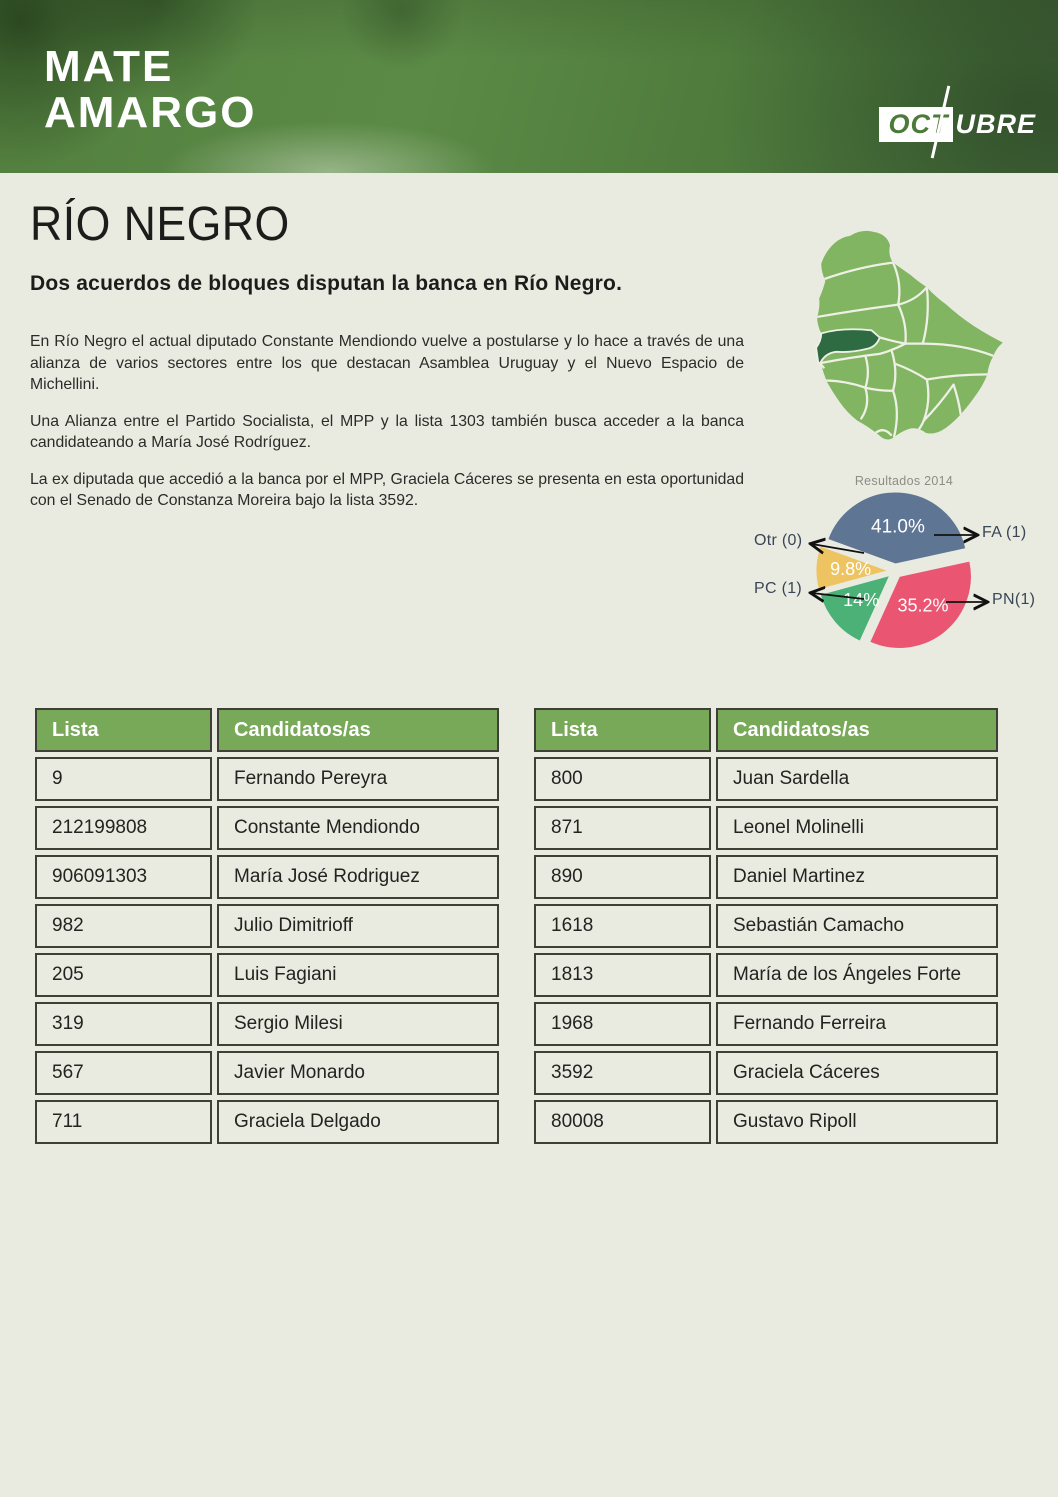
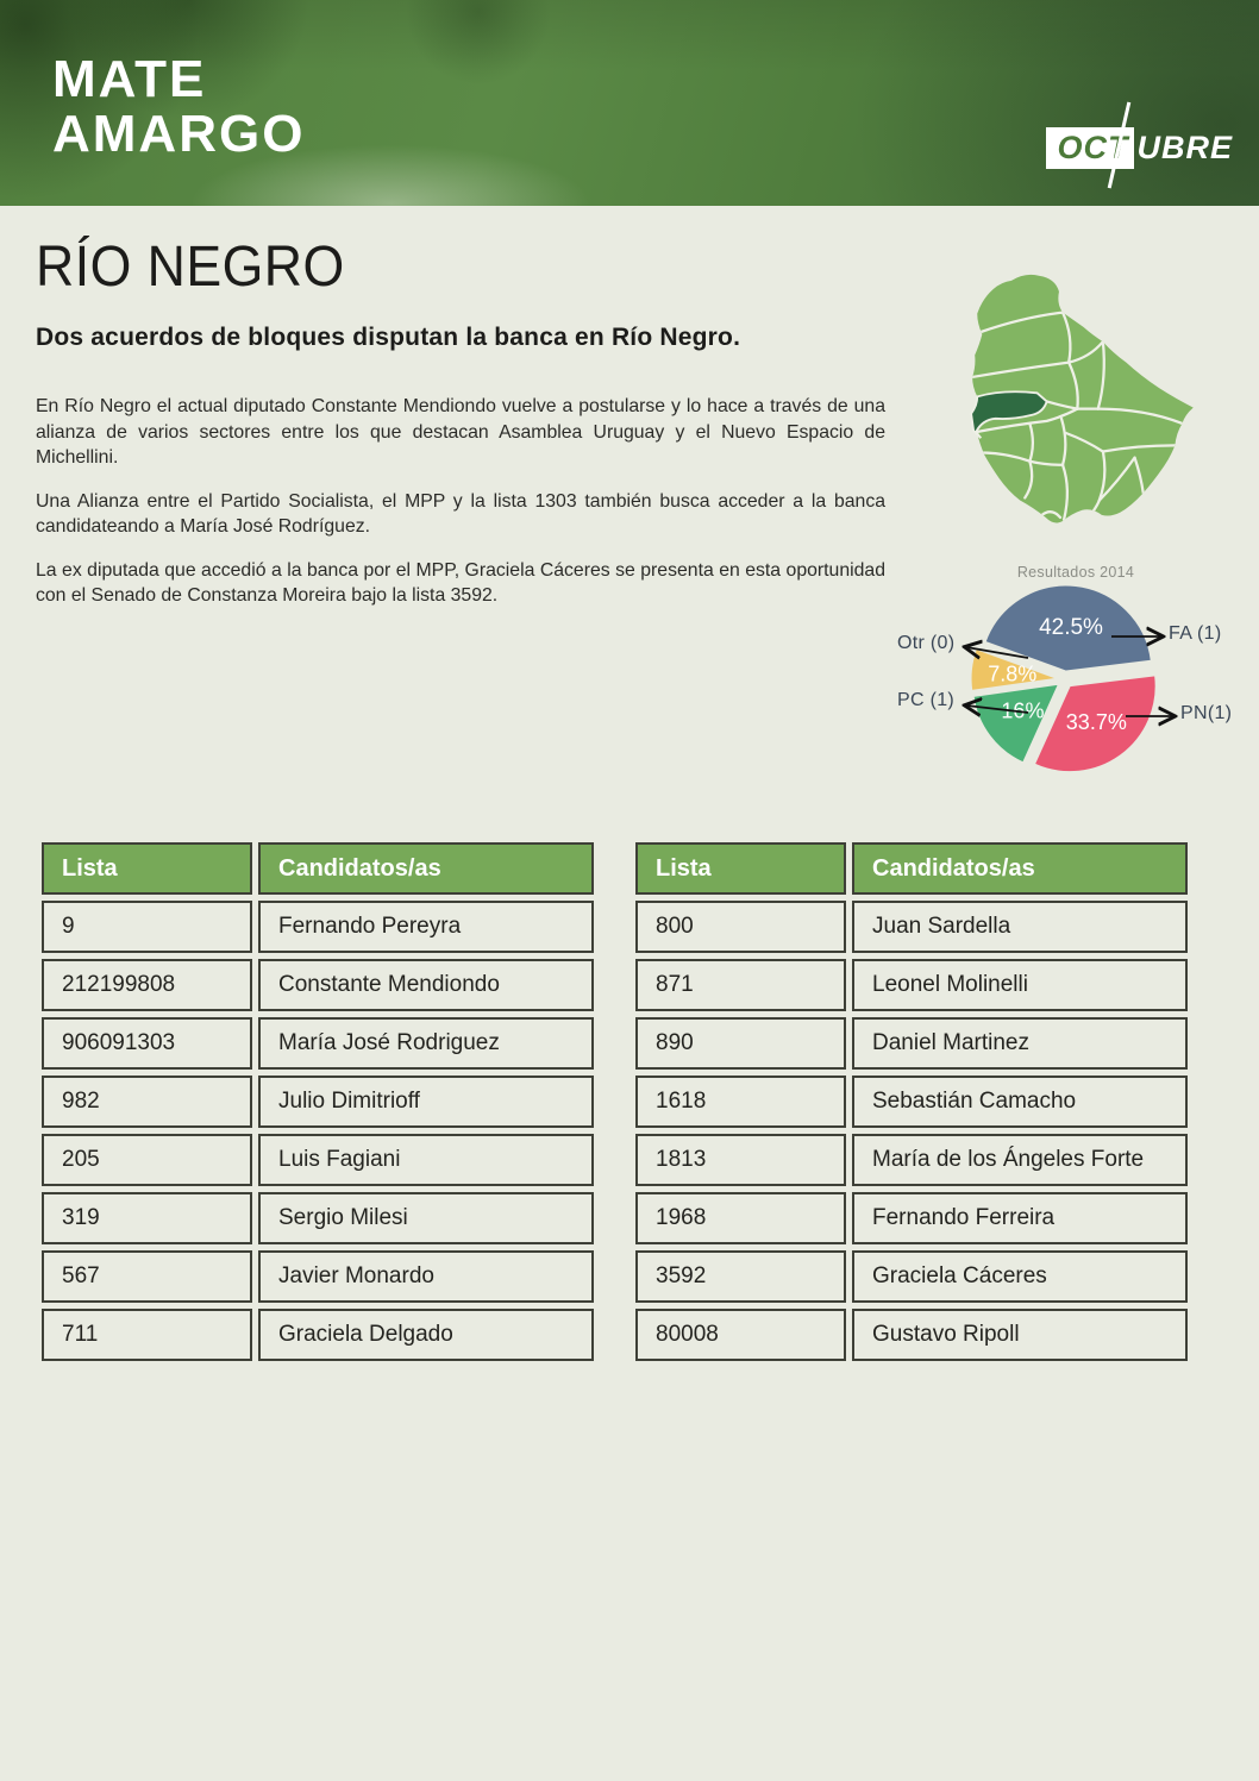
FA (1): 41.0% -> 42.5%
PN(1): 35.2% -> 33.7%
PC (1): 14% -> 16%
Otr (0): 9.8% -> 7.8%
